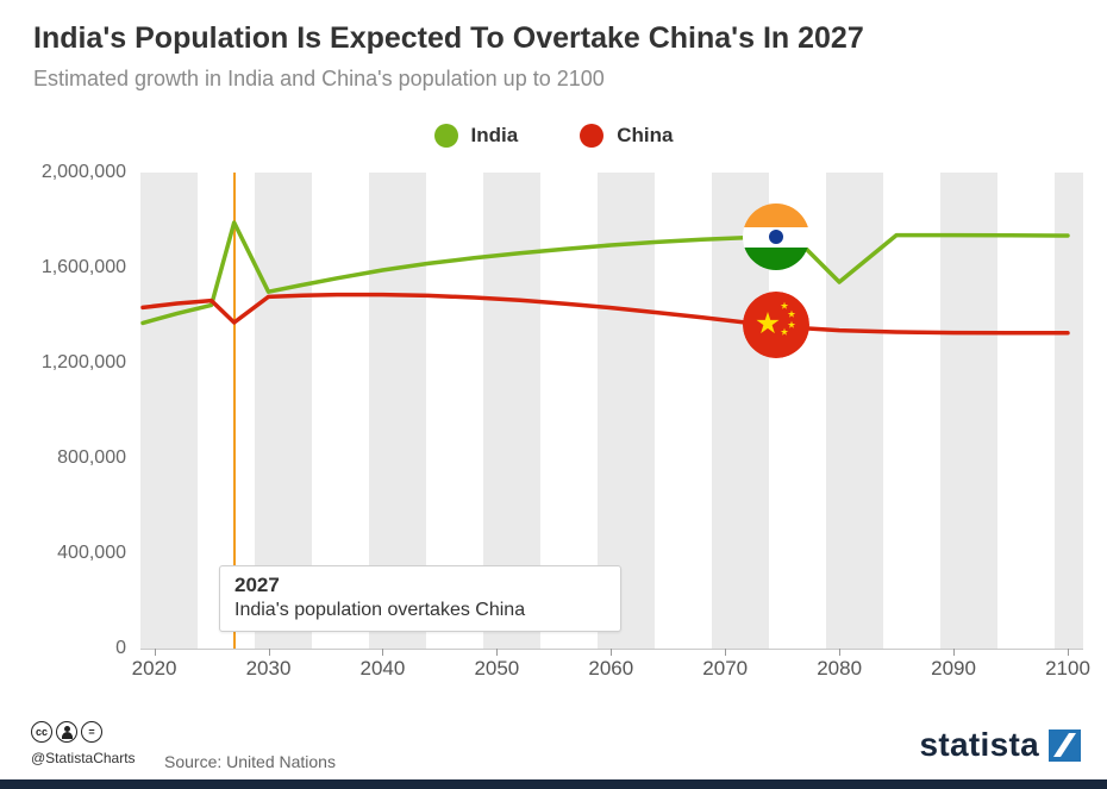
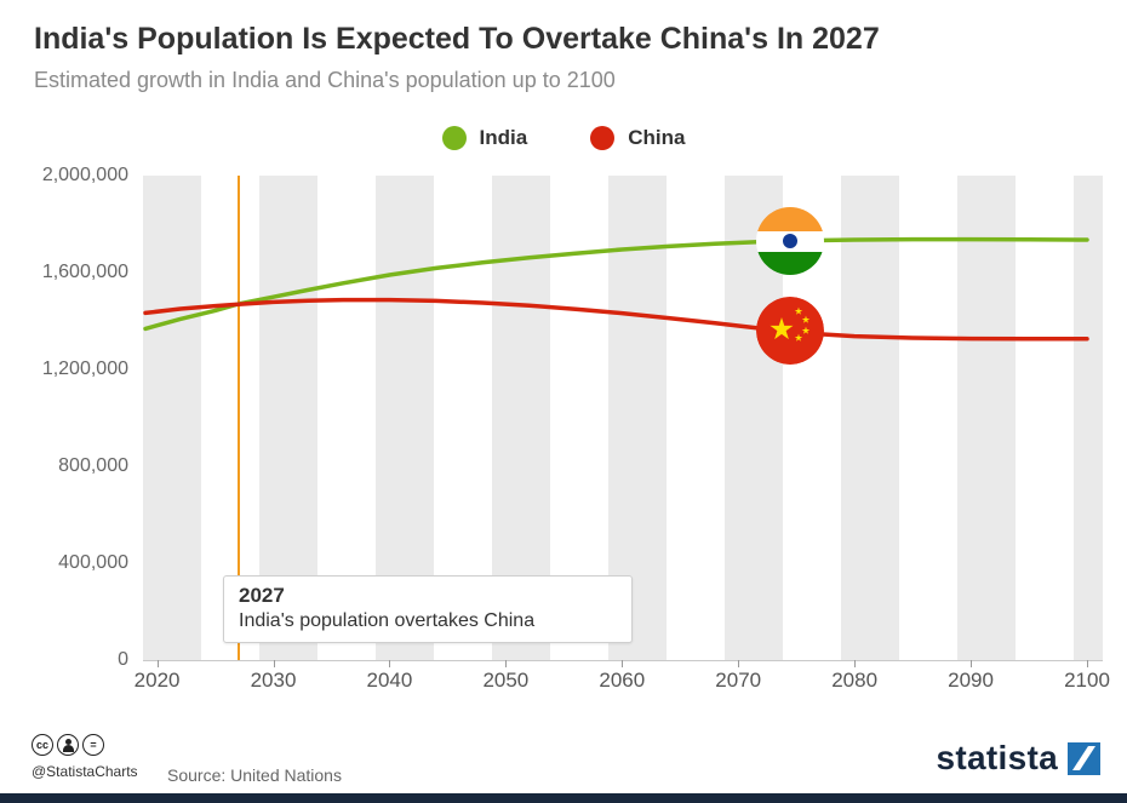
India/2027: 1790000 -> 1470000
China/2027: 1370000 -> 1470000
India/2080: 1540000 -> 1740000
